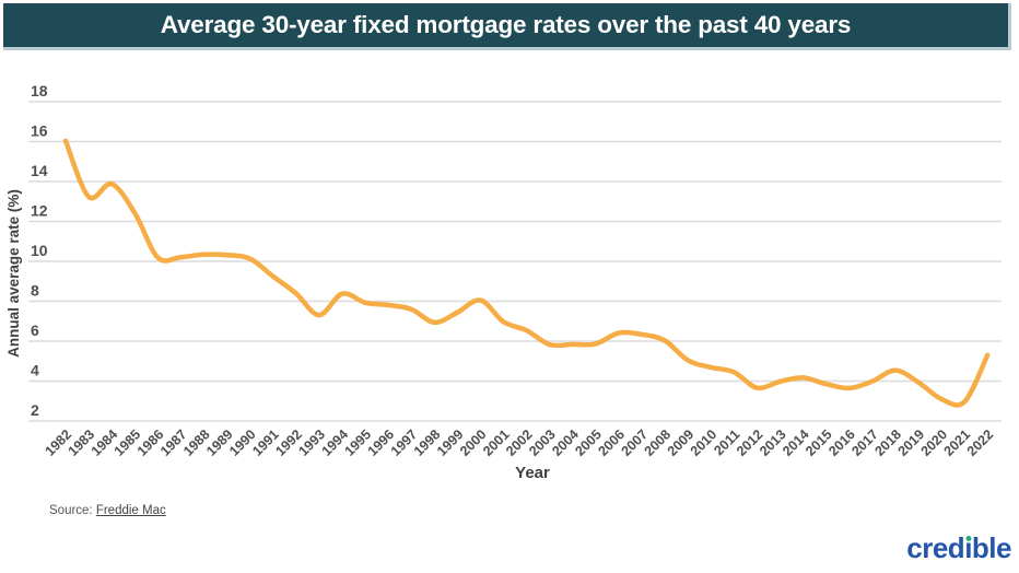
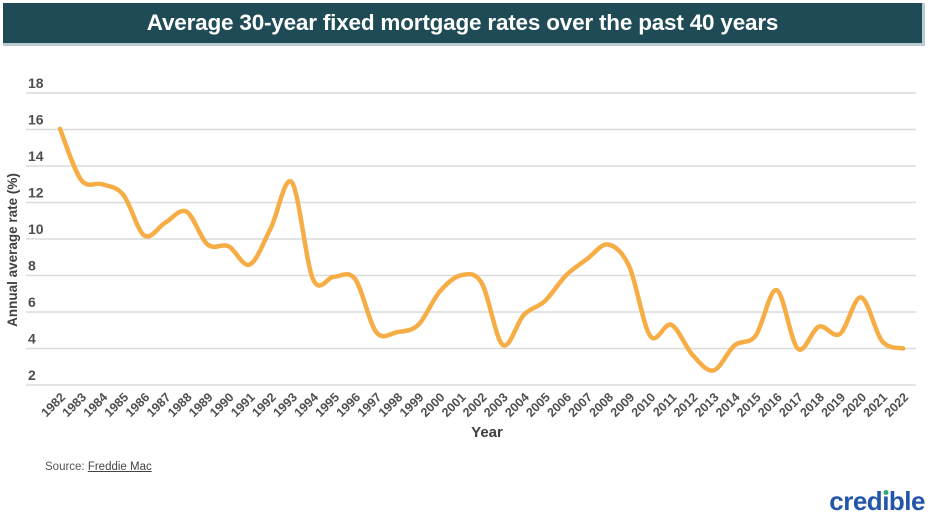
1984: 13.9 -> 13.0
1987: 10.2 -> 10.9
1988: 10.3 -> 11.5
1989: 10.3 -> 9.7
1990: 10.1 -> 9.6
1991: 9.2 -> 8.6
1992: 8.4 -> 10.6
1993: 7.3 -> 13.1
1994: 8.4 -> 7.8
1997: 7.6 -> 4.9
1998: 6.9 -> 4.9
1999: 7.4 -> 5.3
2000: 8.1 -> 7.1
2001: 7.0 -> 8.0
2002: 6.5 -> 7.6
2003: 5.8 -> 4.2
2005: 5.9 -> 6.6
2006: 6.4 -> 8.0
2007: 6.3 -> 8.9
2008: 6.0 -> 9.7
2009: 5.0 -> 8.5
2011: 4.5 -> 5.3
2013: 4.0 -> 2.8
2015: 3.9 -> 4.7
2016: 3.6 -> 7.2
2018: 4.5 -> 5.2
2019: 3.9 -> 4.8
2020: 3.1 -> 6.8
2021: 3.0 -> 4.4
2022: 5.3 -> 4.0
